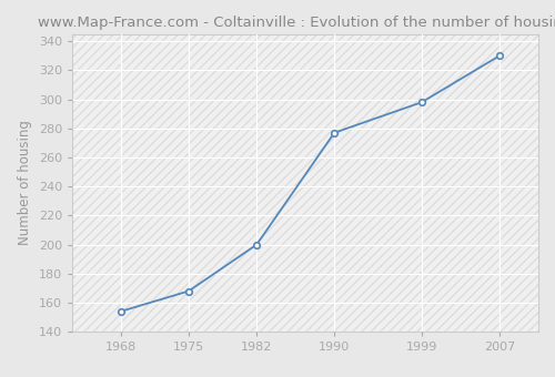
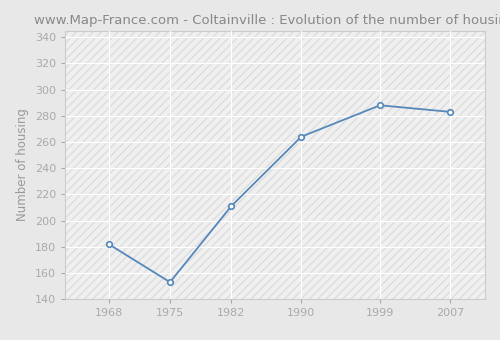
1968: 154 -> 182
1975: 168 -> 153
1982: 200 -> 211
1990: 277 -> 264
1999: 298 -> 288
2007: 330 -> 283
